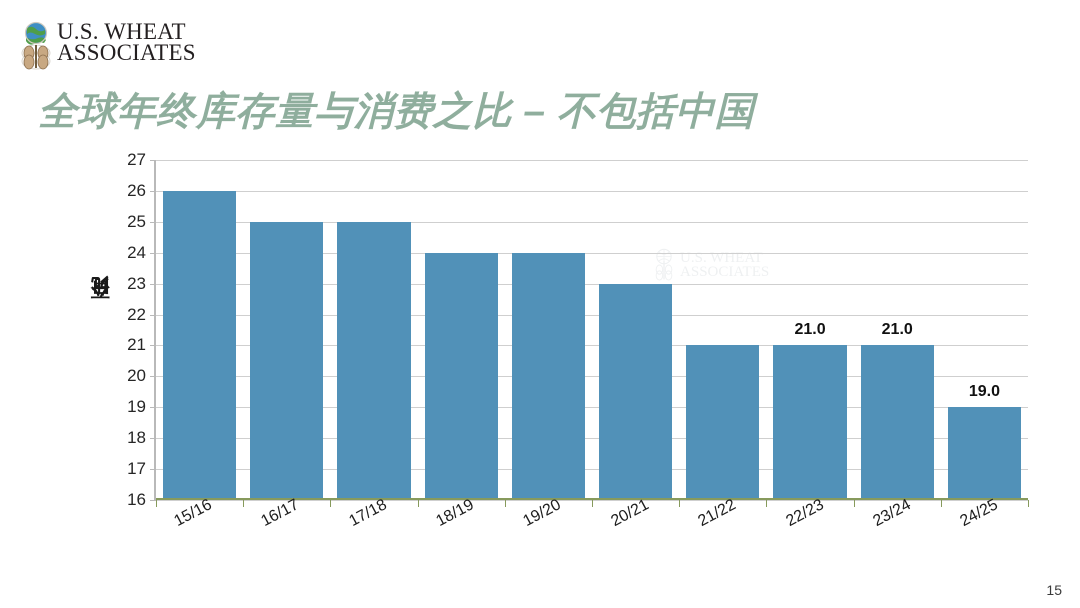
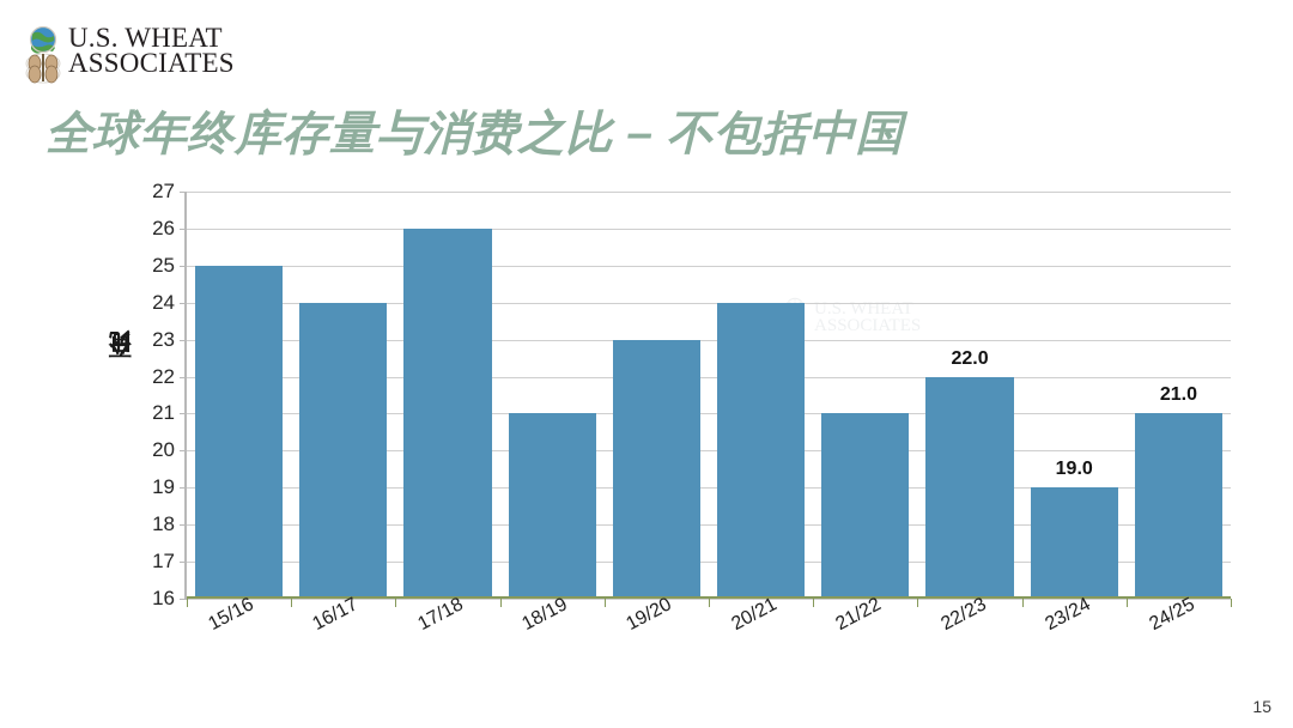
15/16: 26 -> 25
16/17: 25 -> 24
17/18: 25 -> 26
18/19: 24 -> 21
19/20: 24 -> 23
20/21: 23 -> 24
22/23: 21.0 -> 22.0
23/24: 21.0 -> 19.0
24/25: 19.0 -> 21.0
